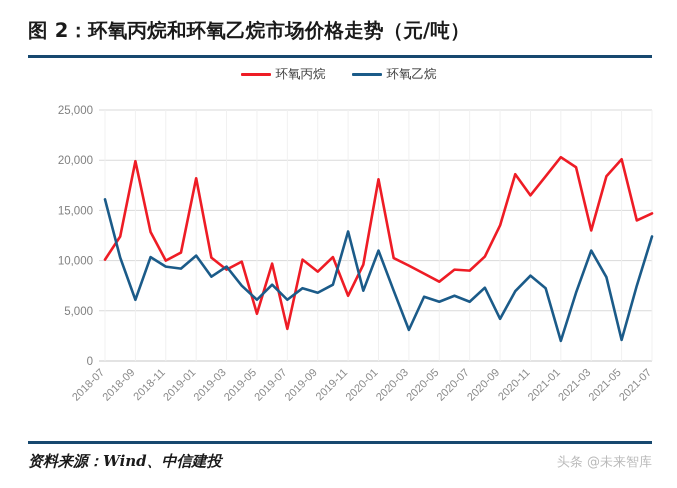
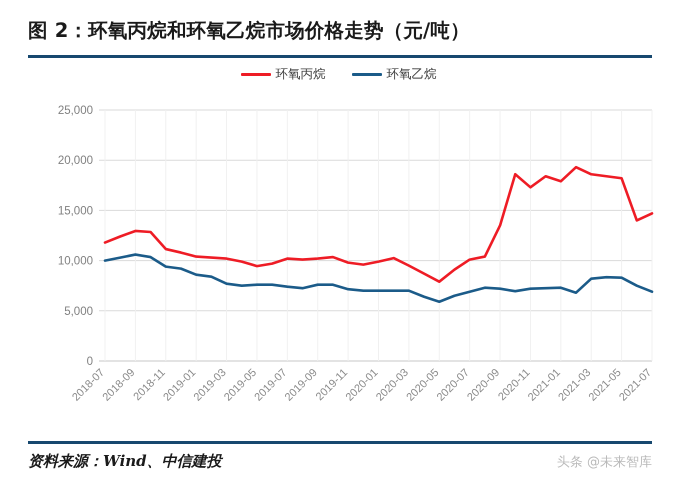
环氧丙烷/2018-07: 10100 -> 11800
环氧乙烷/2018-07: 16100 -> 10000
环氧丙烷/2018-09: 19900 -> 13000
环氧乙烷/2018-09: 6100 -> 10600
环氧丙烷/2018-11: 10000 -> 11200
环氧丙烷/2019-01: 18200 -> 10400
环氧乙烷/2019-01: 10500 -> 8600
环氧丙烷/2019-03: 9100 -> 10200
环氧乙烷/2019-03: 9400 -> 7700
环氧丙烷/2019-05: 4700 -> 9400
环氧乙烷/2019-05: 6100 -> 7600
环氧丙烷/2019-07: 3200 -> 10200
环氧乙烷/2019-07: 6100 -> 7400
环氧丙烷/2019-09: 8900 -> 10200
环氧乙烷/2019-09: 6800 -> 7600
环氧丙烷/2019-11: 6500 -> 9800
环氧乙烷/2019-11: 12900 -> 7200
环氧丙烷/2020-01: 18100 -> 9900
环氧乙烷/2020-01: 11000 -> 7000
环氧乙烷/2020-03: 3100 -> 7000
环氧丙烷/2020-07: 9000 -> 10100
环氧乙烷/2020-07: 5900 -> 6900
环氧乙烷/2020-09: 4200 -> 7200
环氧丙烷/2020-11: 16500 -> 17300
环氧乙烷/2020-11: 8500 -> 7200
环氧丙烷/2021-01: 20300 -> 17900
环氧乙烷/2021-01: 2000 -> 7300
环氧丙烷/2021-03: 13000 -> 18600
环氧乙烷/2021-03: 11000 -> 8200
环氧丙烷/2021-05: 20100 -> 18200
环氧乙烷/2021-05: 2100 -> 8300
环氧乙烷/2021-07: 12400 -> 6900
